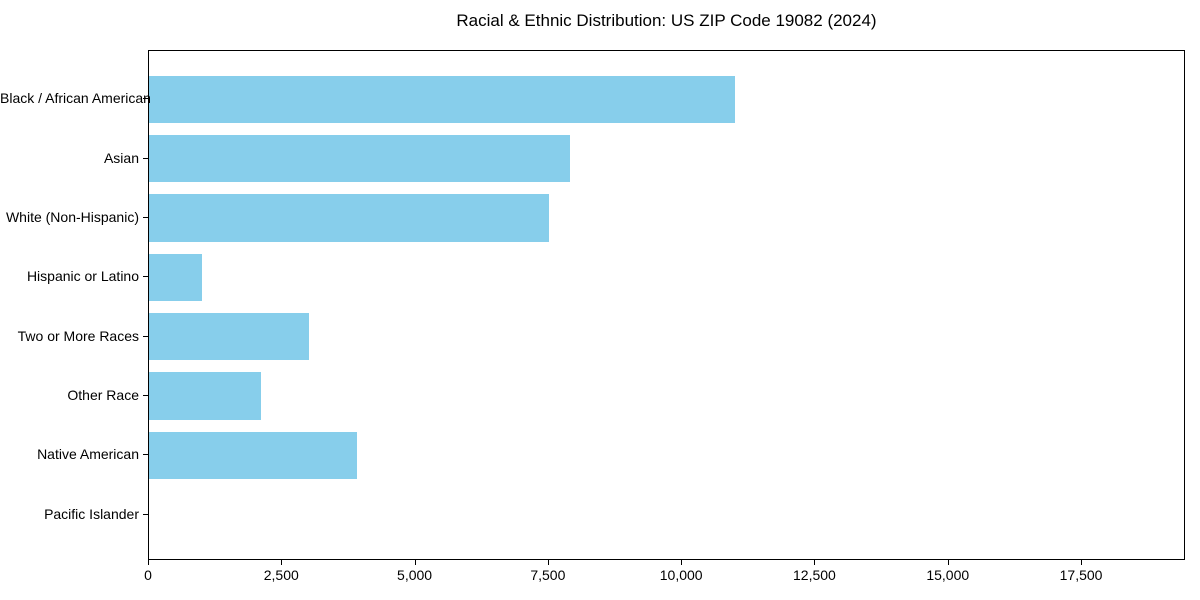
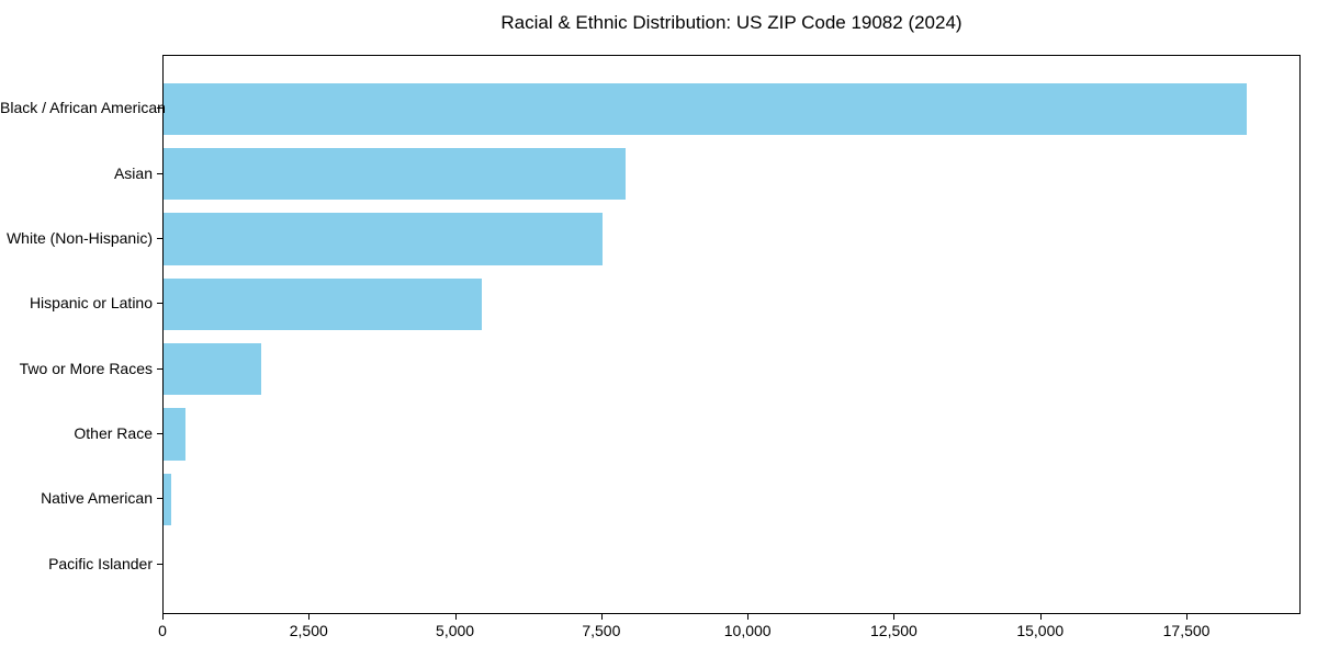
Black / African American: 11000 -> 18500
Hispanic or Latino: 1000 -> 5400
Two or More Races: 3000 -> 1700
Other Race: 2100 -> 400
Native American: 3900 -> 100
